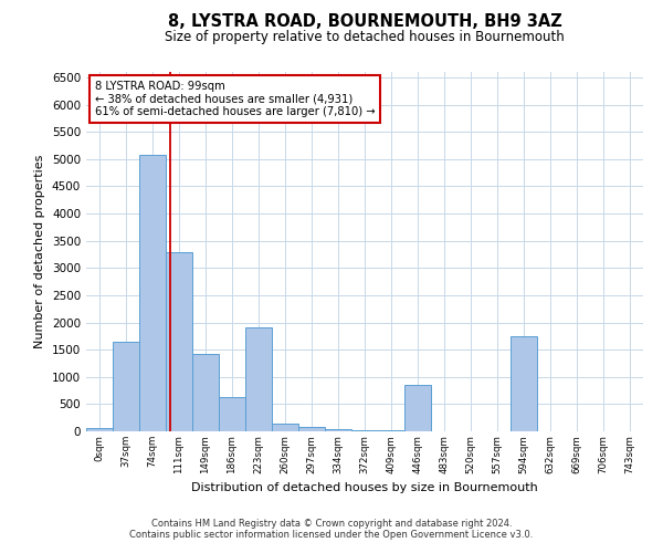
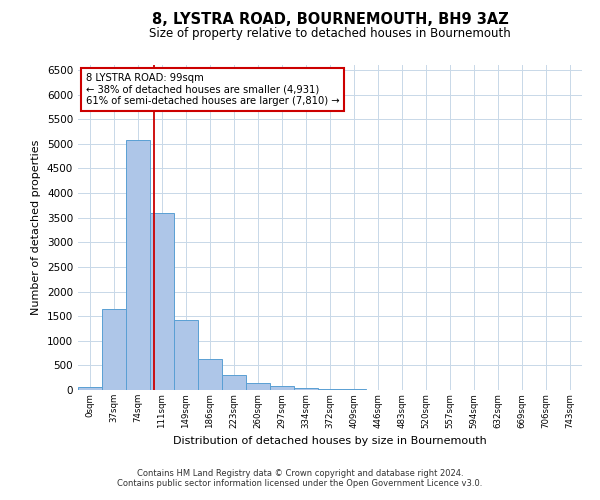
111sqm: 3300 -> 3600
223sqm: 1900 -> 300
446sqm: 850 -> 10
594sqm: 1750 -> 0
